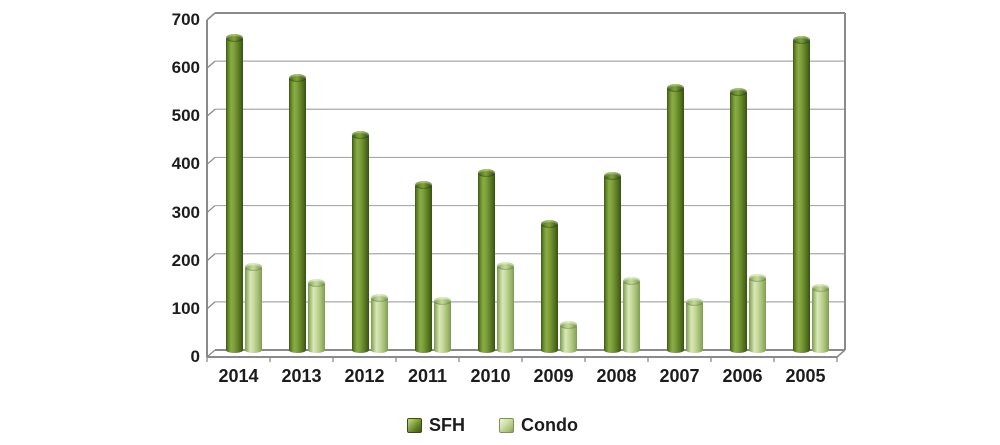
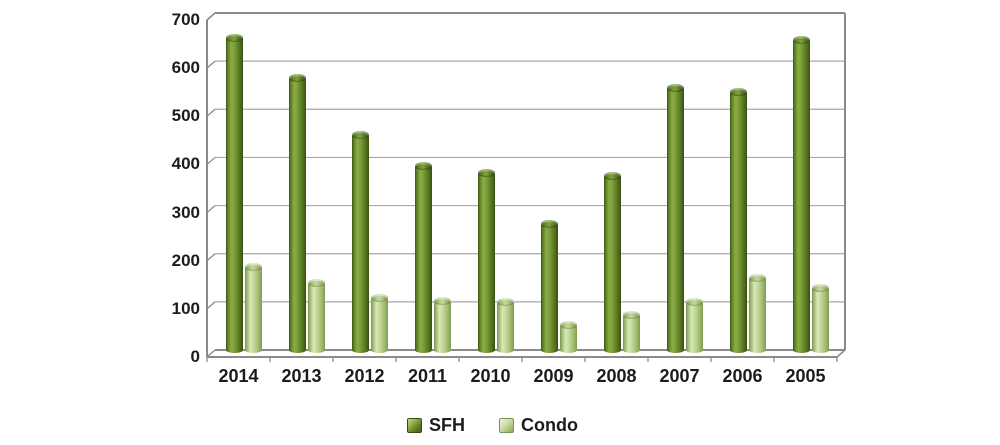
SFH/2011: 350 -> 390
Condo/2010: 180 -> 110
Condo/2008: 150 -> 80
